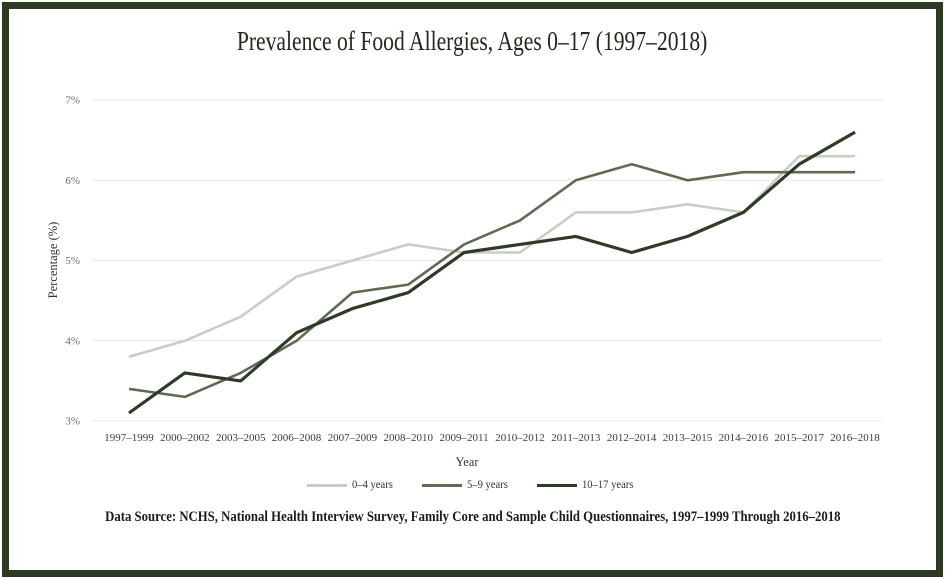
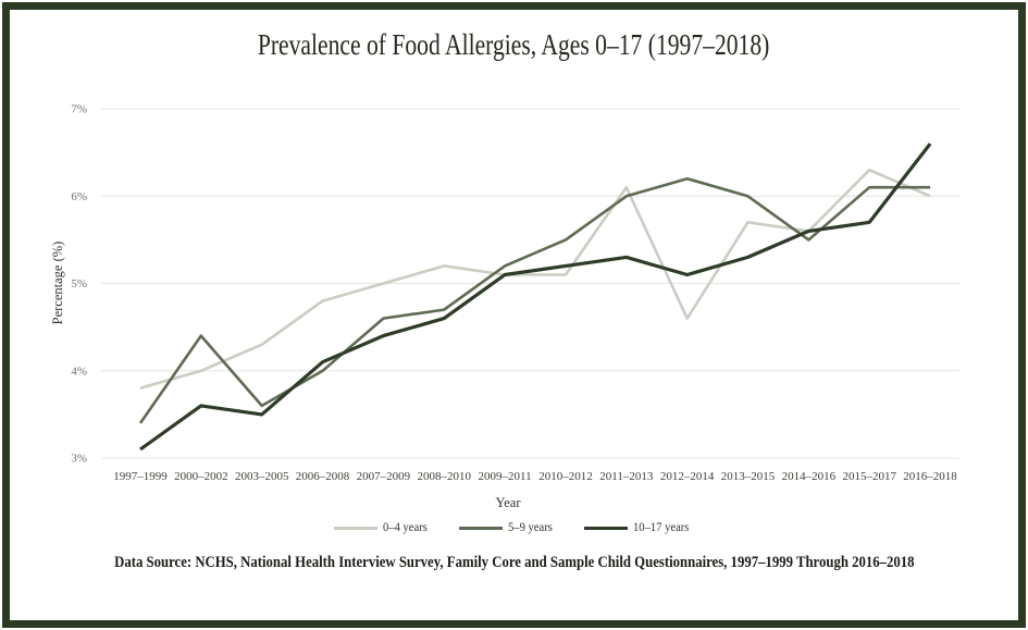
5–9 years/2000–2002: 3.3% -> 4.4%
0–4 years/2011–2013: 5.6% -> 6.1%
0–4 years/2012–2014: 5.6% -> 4.6%
5–9 years/2014–2016: 6.1% -> 5.5%
10–17 years/2015–2017: 6.2% -> 5.7%
0–4 years/2016–2018: 6.3% -> 6.0%
